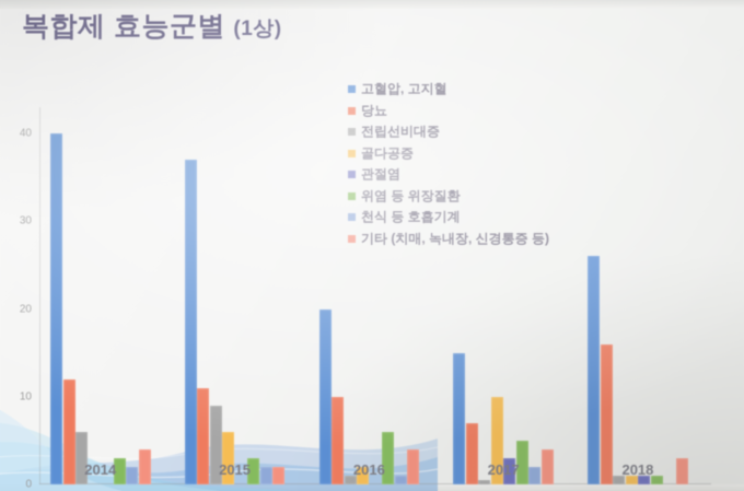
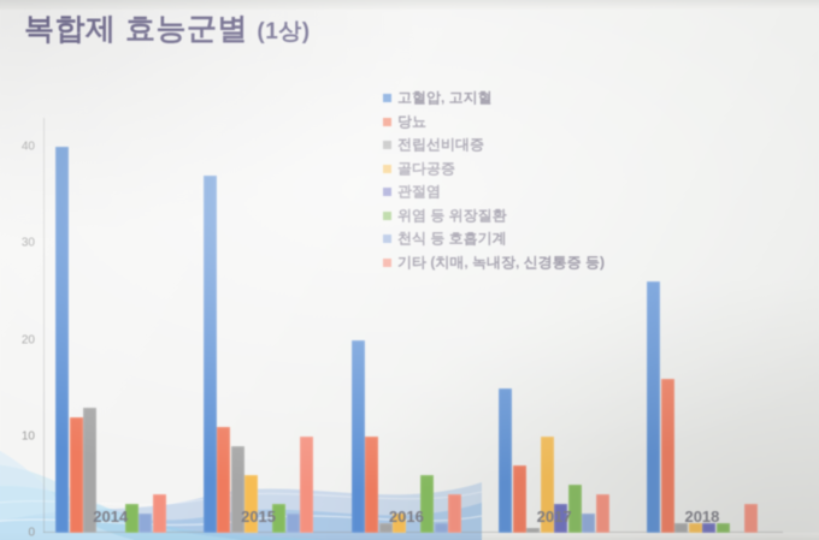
전립선비대증/2014: 6 -> 13
기타 (치매, 녹내장, 신경통증 등)/2015: 2 -> 10
